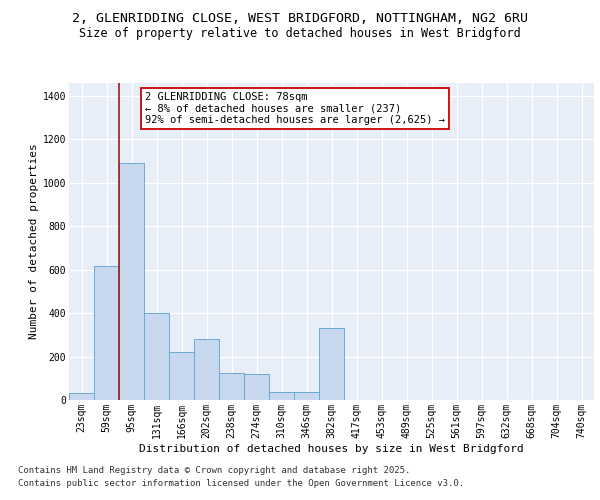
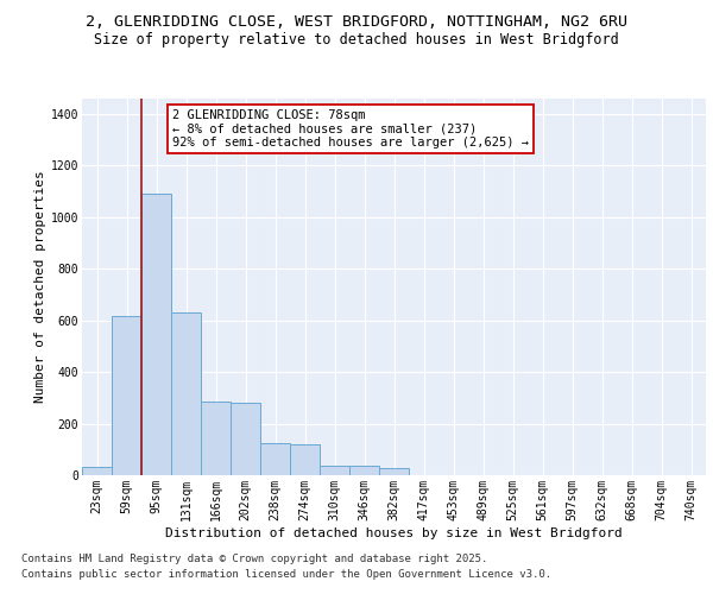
131sqm: 400 -> 632
166sqm: 220 -> 283
382sqm: 330 -> 28
